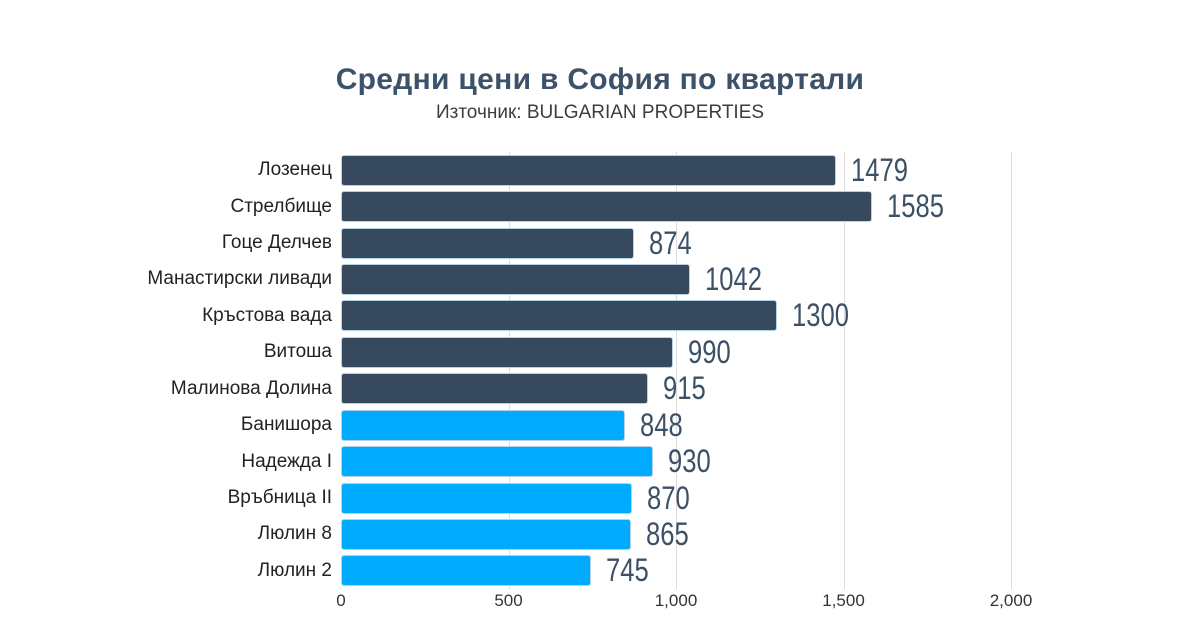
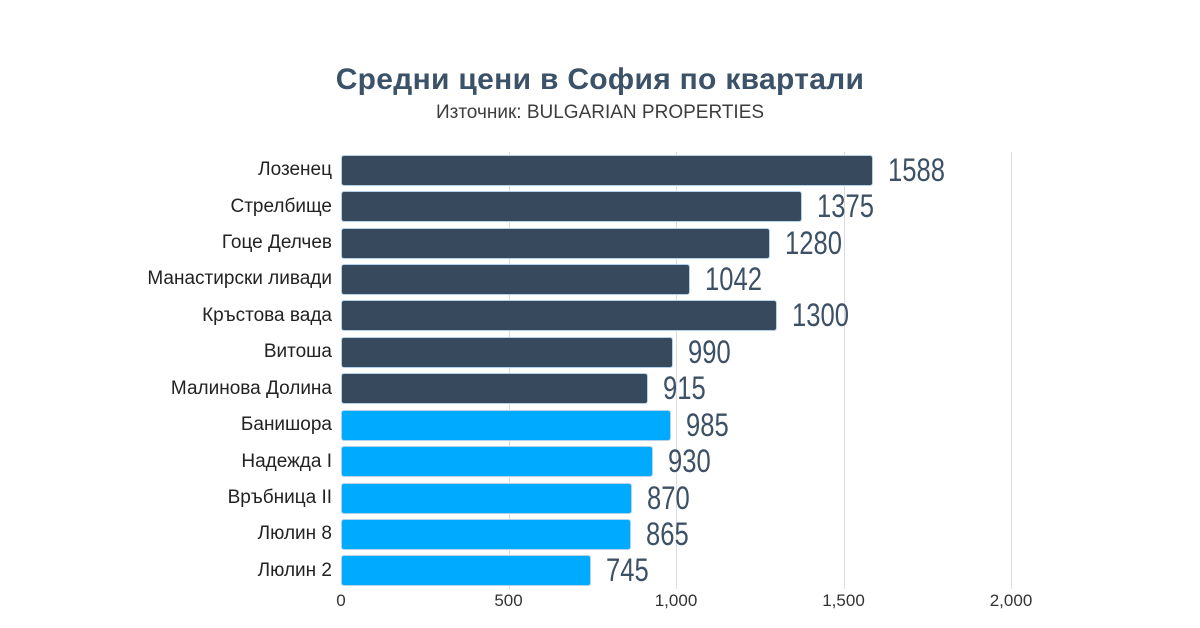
Лозенец: 1479 -> 1588
Стрелбище: 1585 -> 1375
Гоце Делчев: 874 -> 1280
Банишора: 848 -> 985
